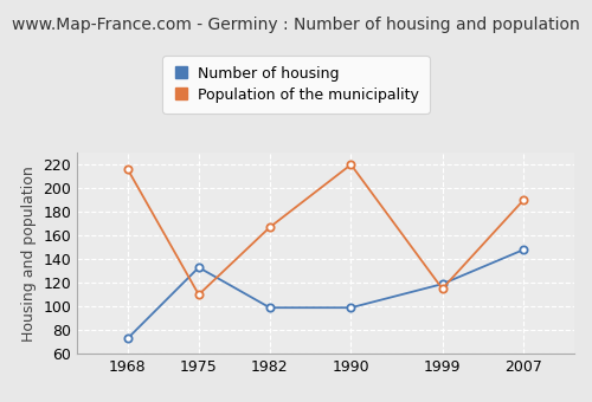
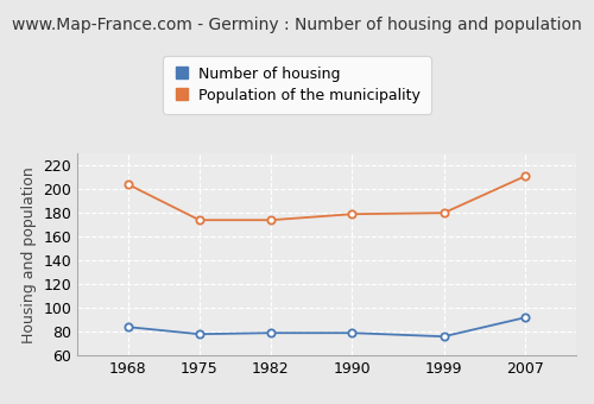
Number of housing/1968: 73 -> 84
Population of the municipality/1968: 216 -> 204
Number of housing/1975: 133 -> 78
Population of the municipality/1975: 110 -> 174
Number of housing/1982: 99 -> 79
Population of the municipality/1982: 167 -> 174
Number of housing/1990: 99 -> 79
Population of the municipality/1990: 220 -> 179
Number of housing/1999: 119 -> 76
Population of the municipality/1999: 115 -> 180
Number of housing/2007: 148 -> 92
Population of the municipality/2007: 190 -> 211
